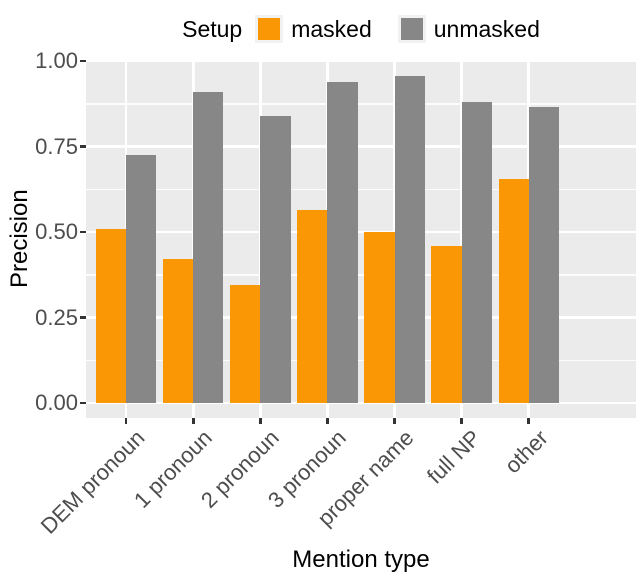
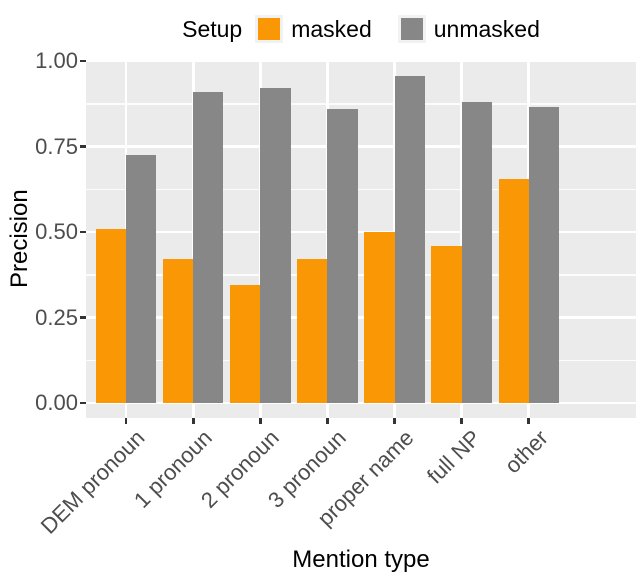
unmasked/2 pronoun: 0.84 -> 0.92
masked/3 pronoun: 0.56 -> 0.42
unmasked/3 pronoun: 0.94 -> 0.86
